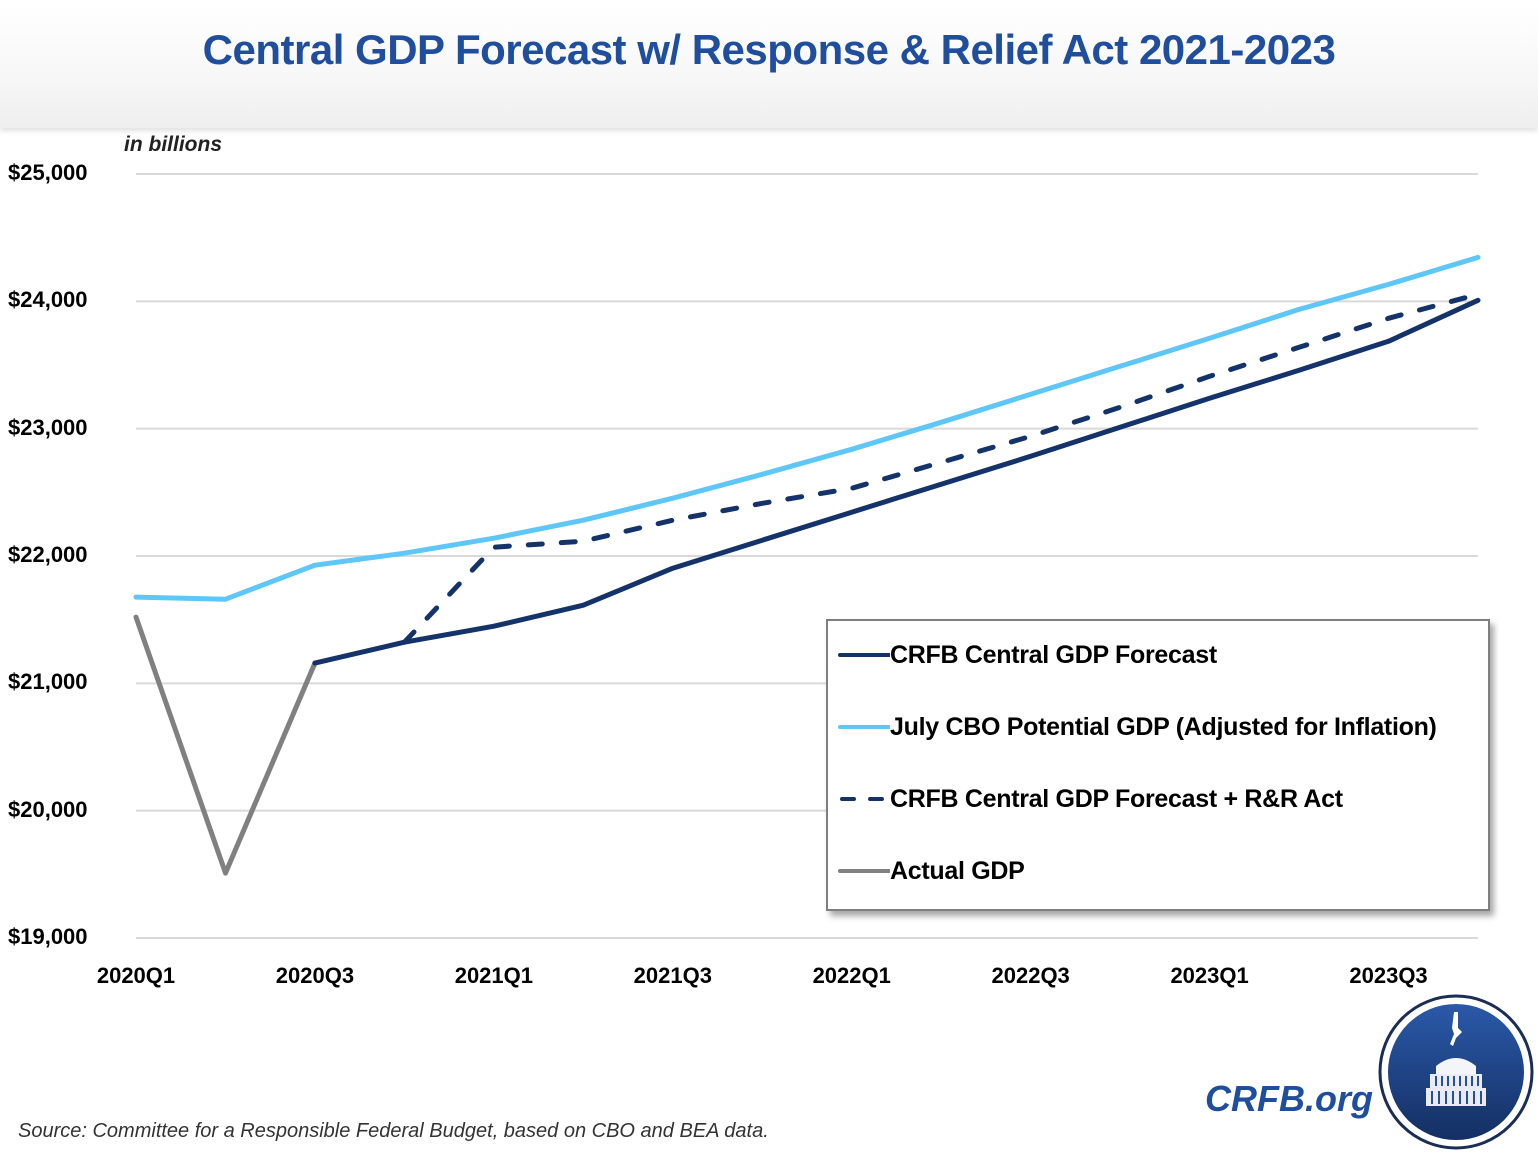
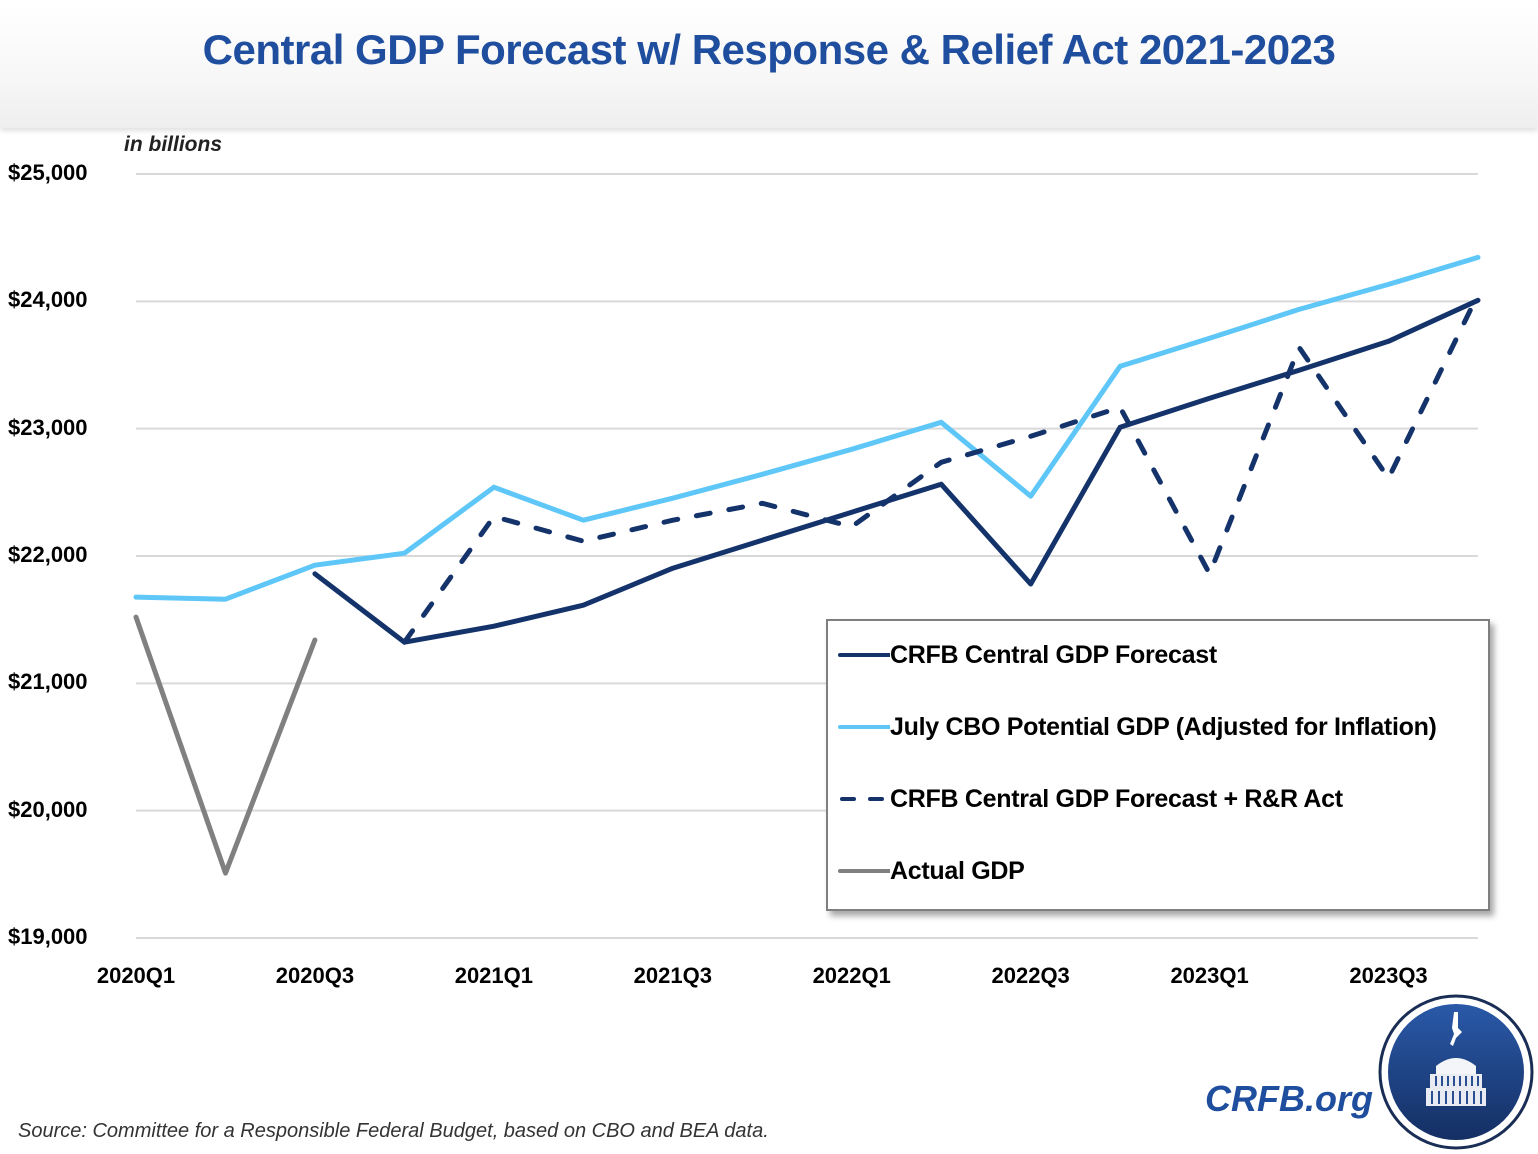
CRFB Central GDP Forecast/2020Q3: $21160 -> $21860
Actual GDP/2020Q3: $21160 -> $21340
July CBO Potential GDP (Adjusted for Inflation)/2021Q1: $22140 -> $22540
CRFB Central GDP Forecast + R&R Act/2021Q1: $22070 -> $22310
CRFB Central GDP Forecast + R&R Act/2022Q1: $22530 -> $22230
CRFB Central GDP Forecast/2022Q3: $22780 -> $21780
July CBO Potential GDP (Adjusted for Inflation)/2022Q3: $23270 -> $22470
CRFB Central GDP Forecast + R&R Act/2023Q1: $23410 -> $21860
CRFB Central GDP Forecast + R&R Act/2023Q3: $23870 -> $22610
